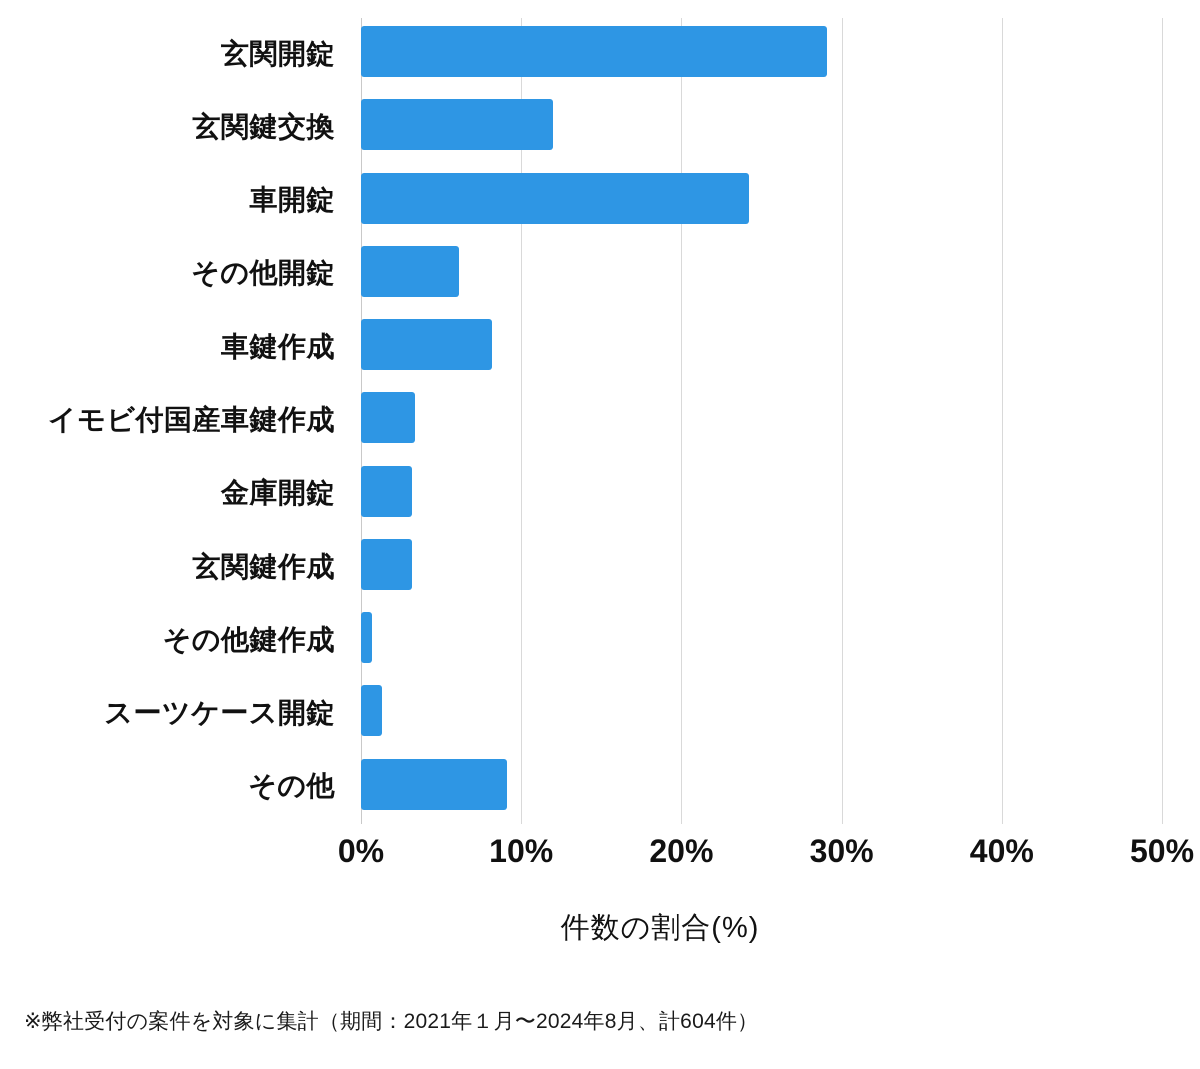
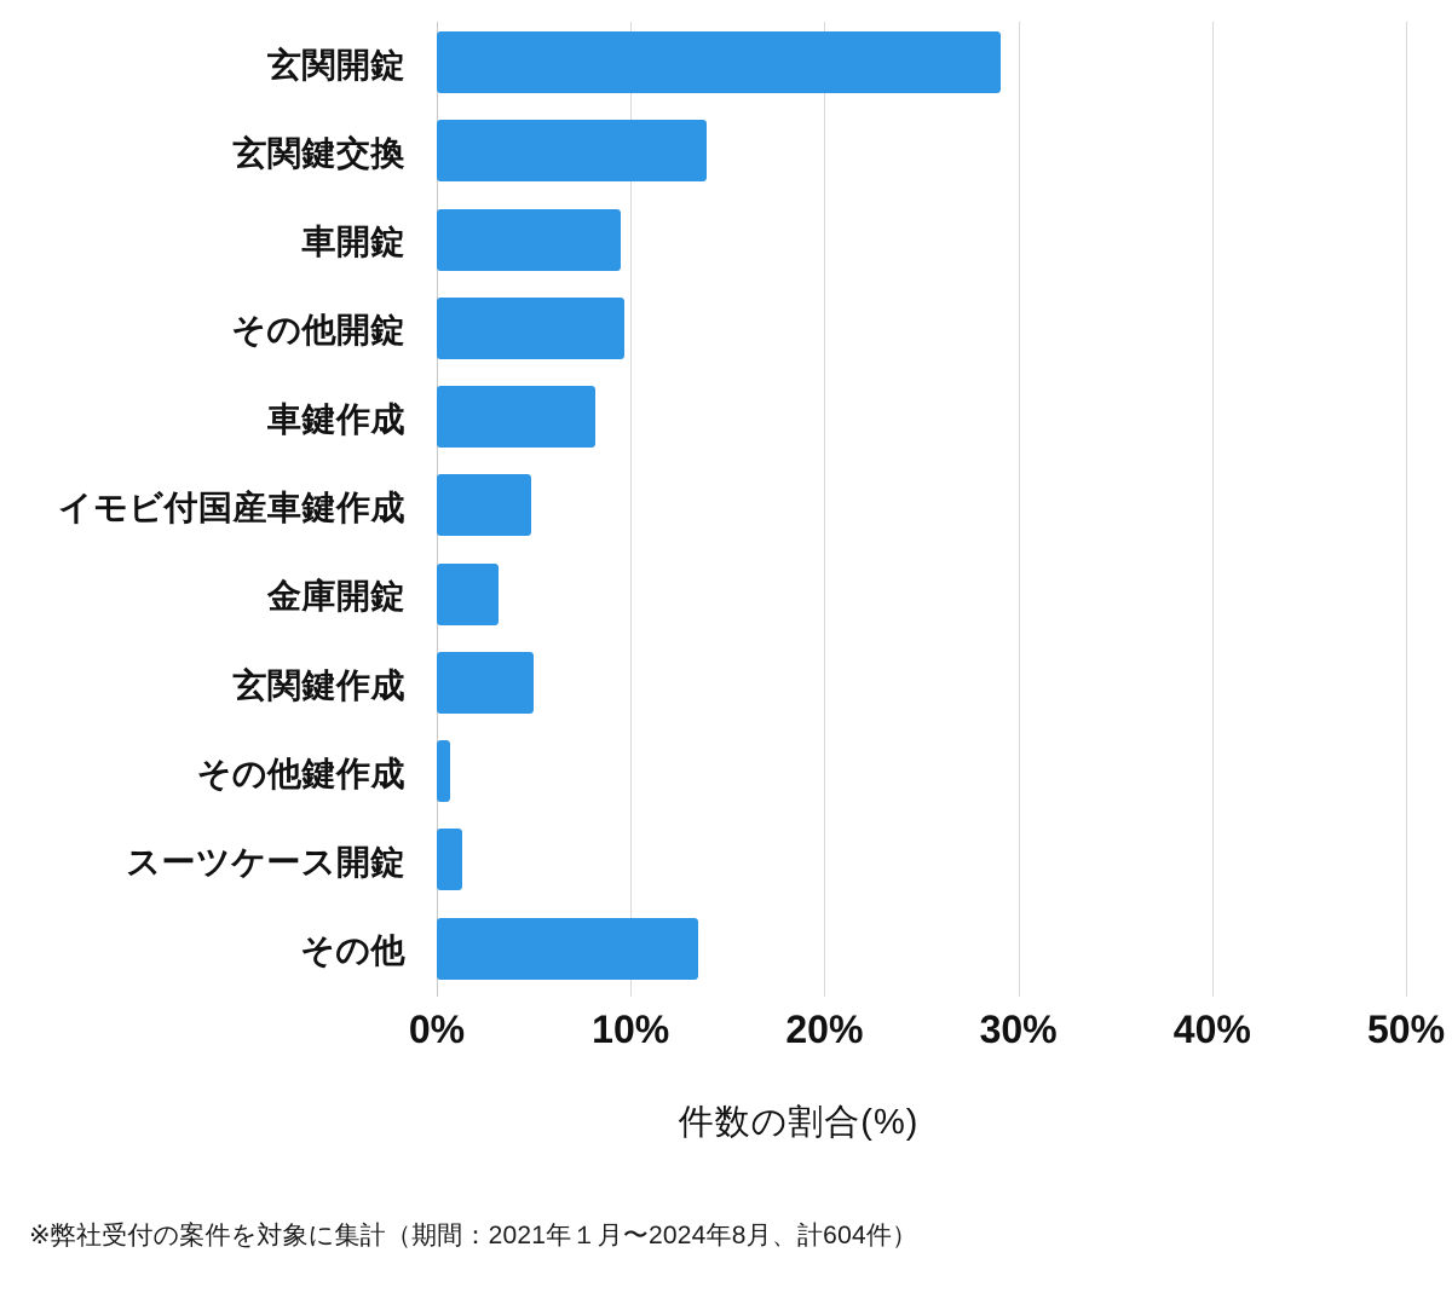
玄関鍵交換: 12.0% -> 13.9%
車開錠: 24.2% -> 9.5%
その他開錠: 6.1% -> 9.7%
イモビ付国産車鍵作成: 3.4% -> 4.9%
玄関鍵作成: 3.2% -> 5.0%
その他: 9.1% -> 13.5%
